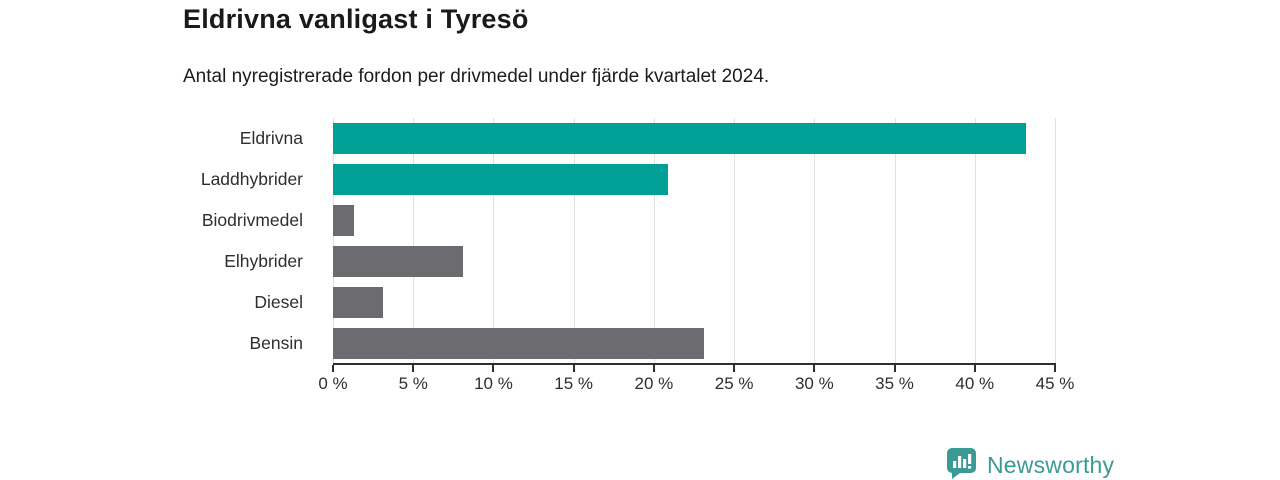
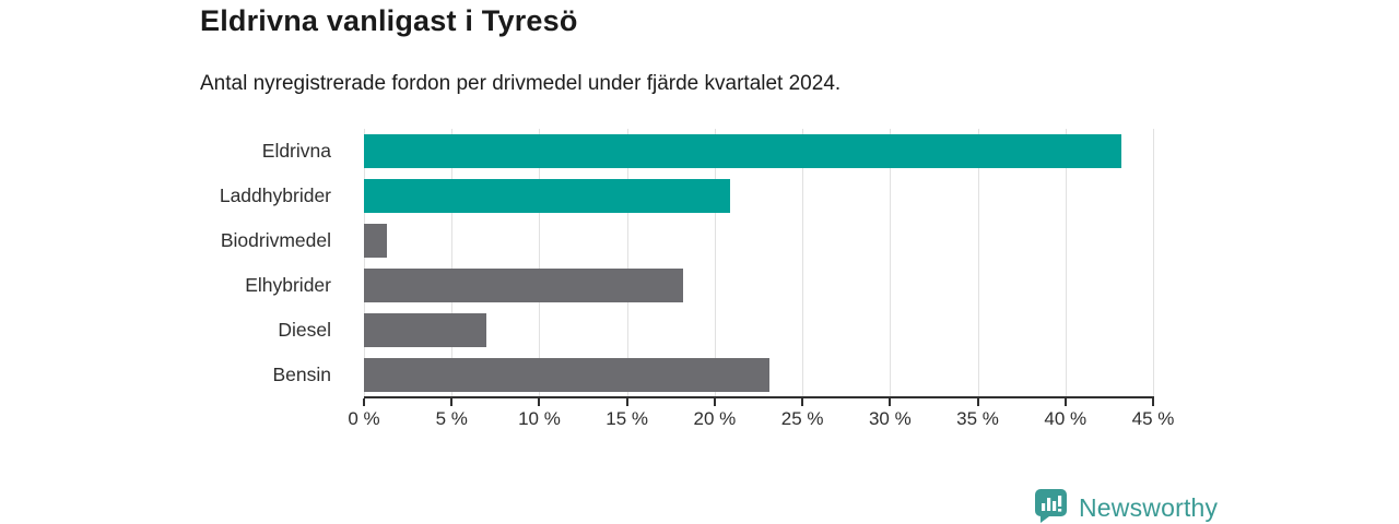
Elhybrider: 8.1% -> 18.2%
Diesel: 3.1% -> 7.0%
